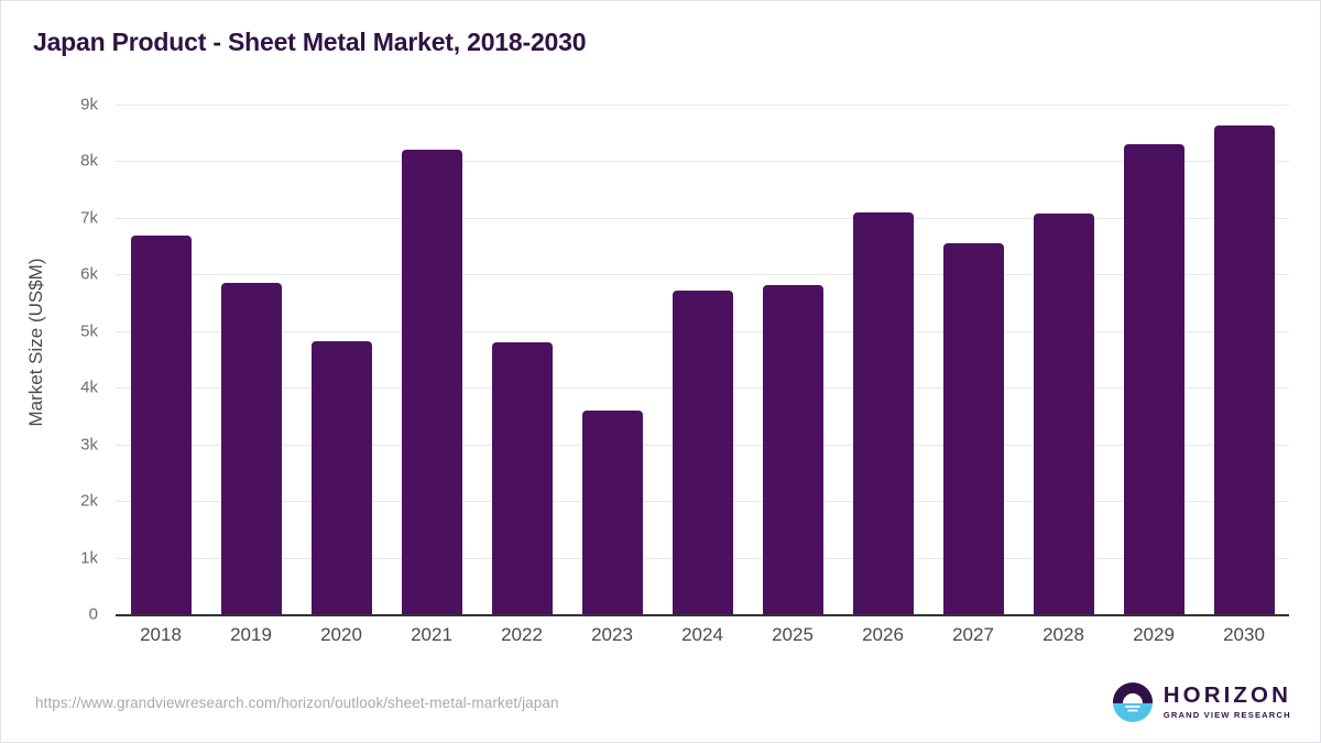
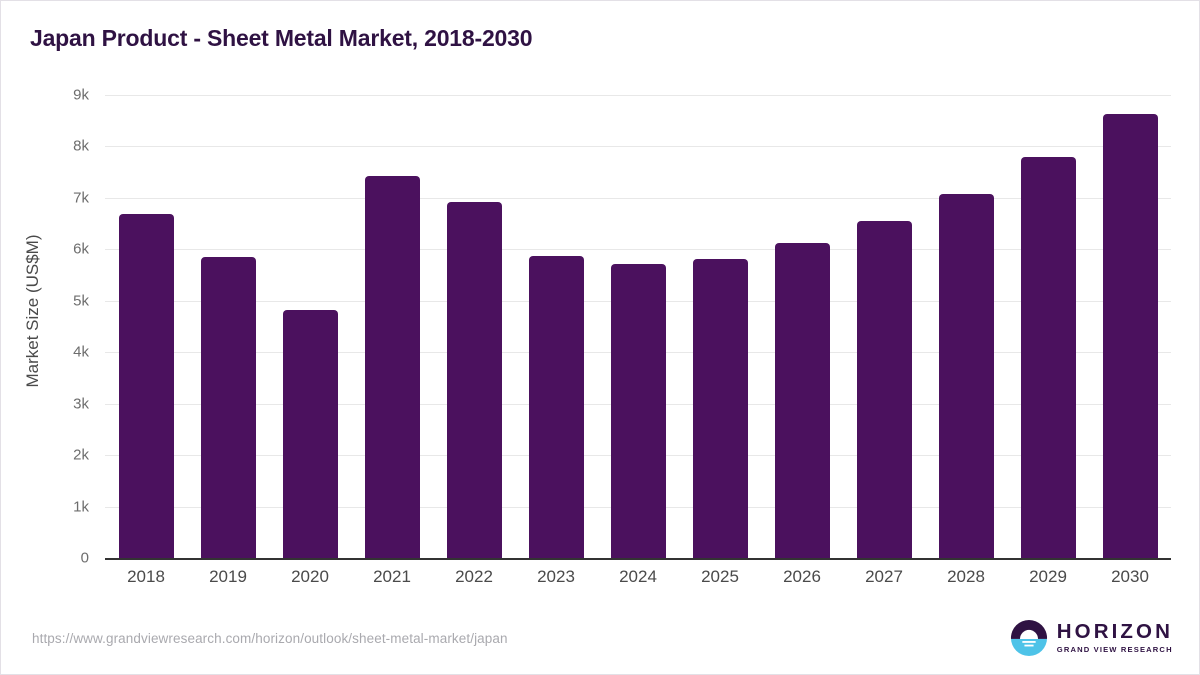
2021: 8.2k -> 7.4k
2022: 4.8k -> 6.9k
2023: 3.6k -> 5.9k
2026: 7.1k -> 6.1k
2029: 8.3k -> 7.8k
